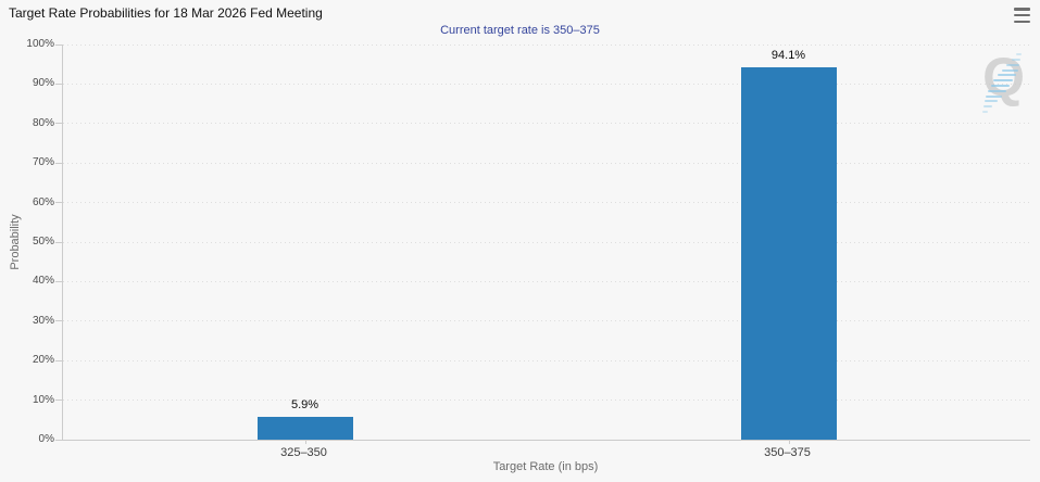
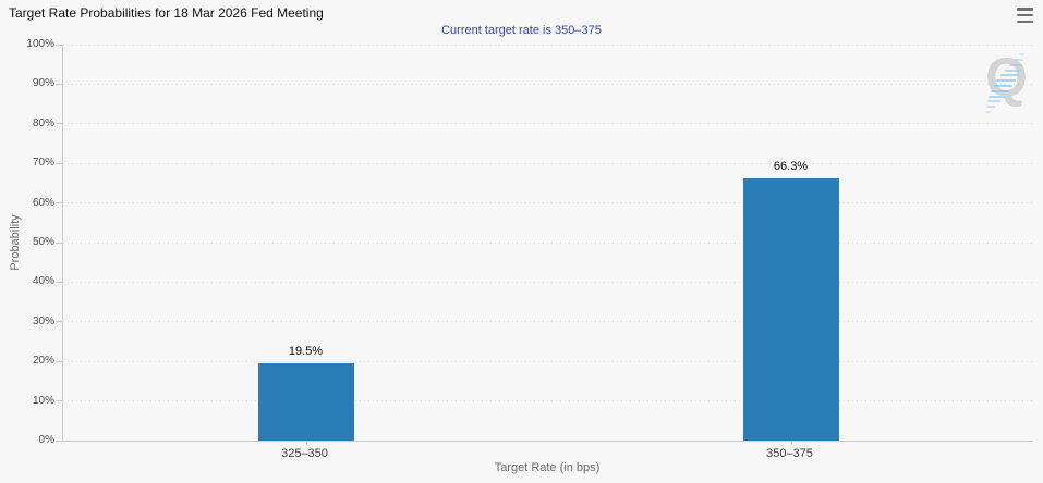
325–350: 5.9% -> 19.5%
350–375: 94.1% -> 66.3%
